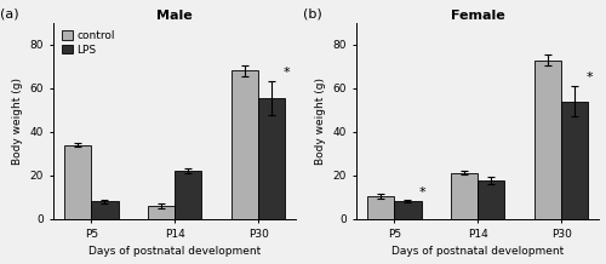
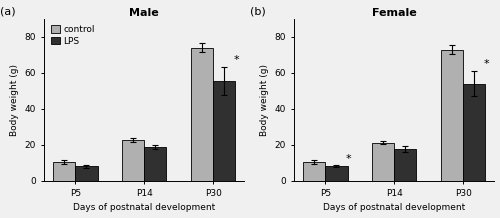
Male/control/P5: 34 -> 10
Male/control/P14: 6 -> 22
Male/LPS/P14: 22 -> 18
Male/control/P30: 68 -> 74
